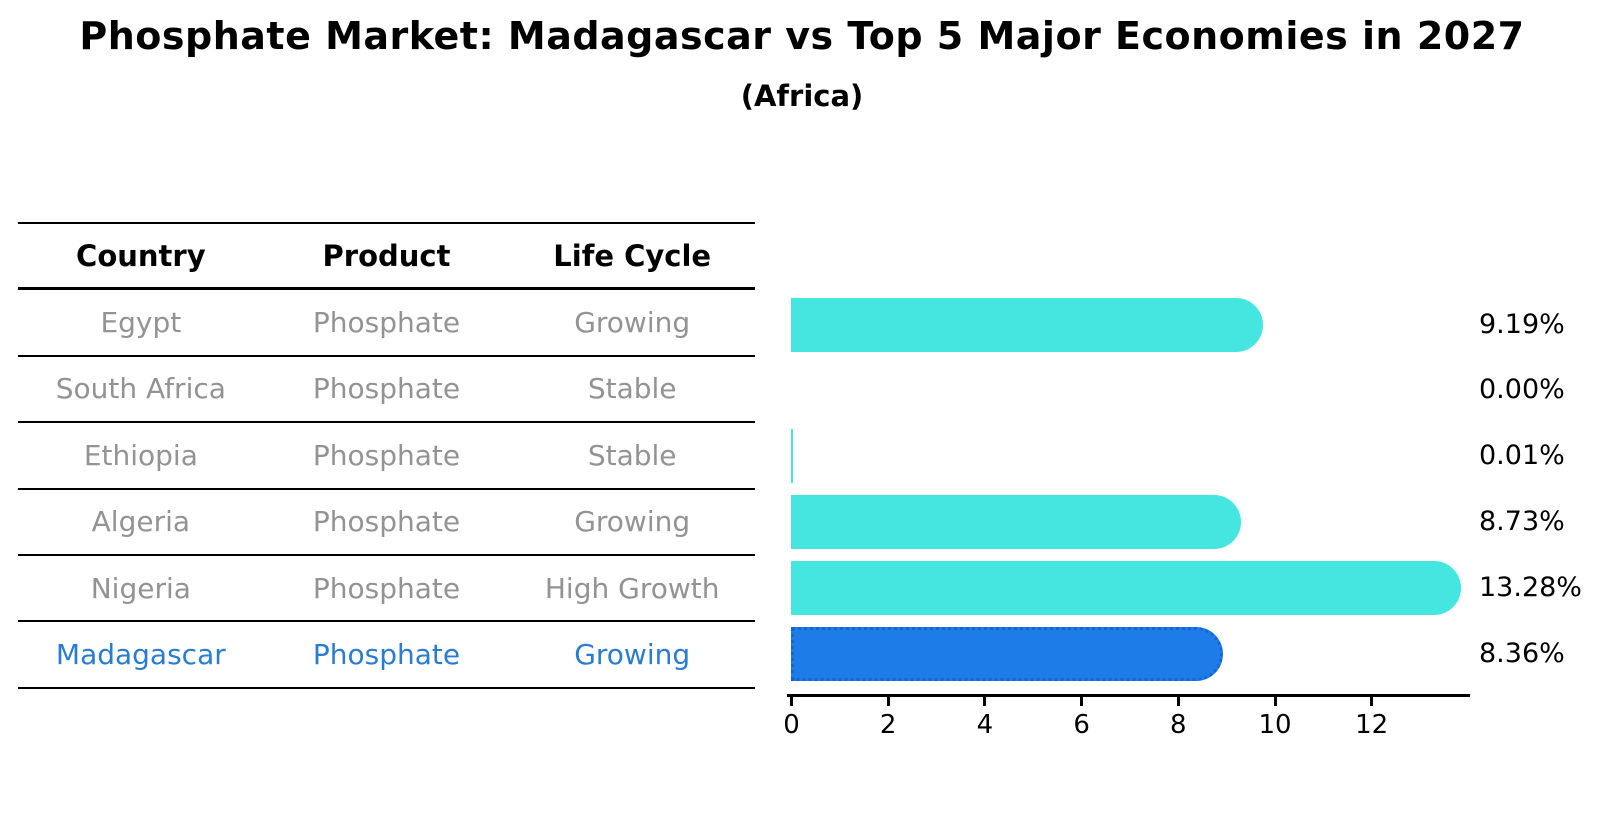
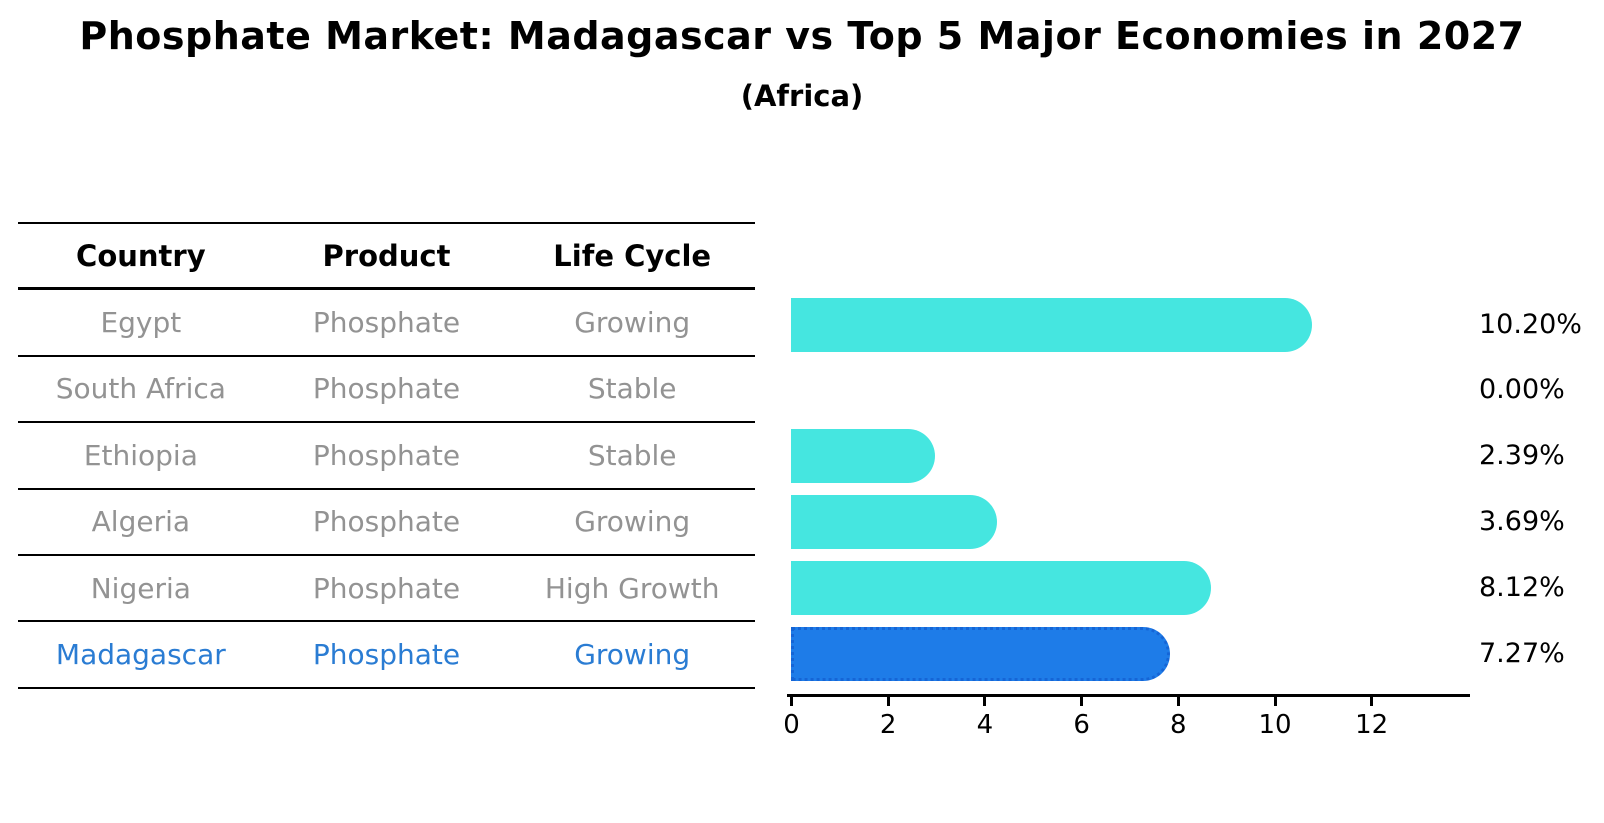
Egypt: 9.19% -> 10.20%
Ethiopia: 0.01% -> 2.39%
Algeria: 8.73% -> 3.69%
Nigeria: 13.28% -> 8.12%
Madagascar: 8.36% -> 7.27%
